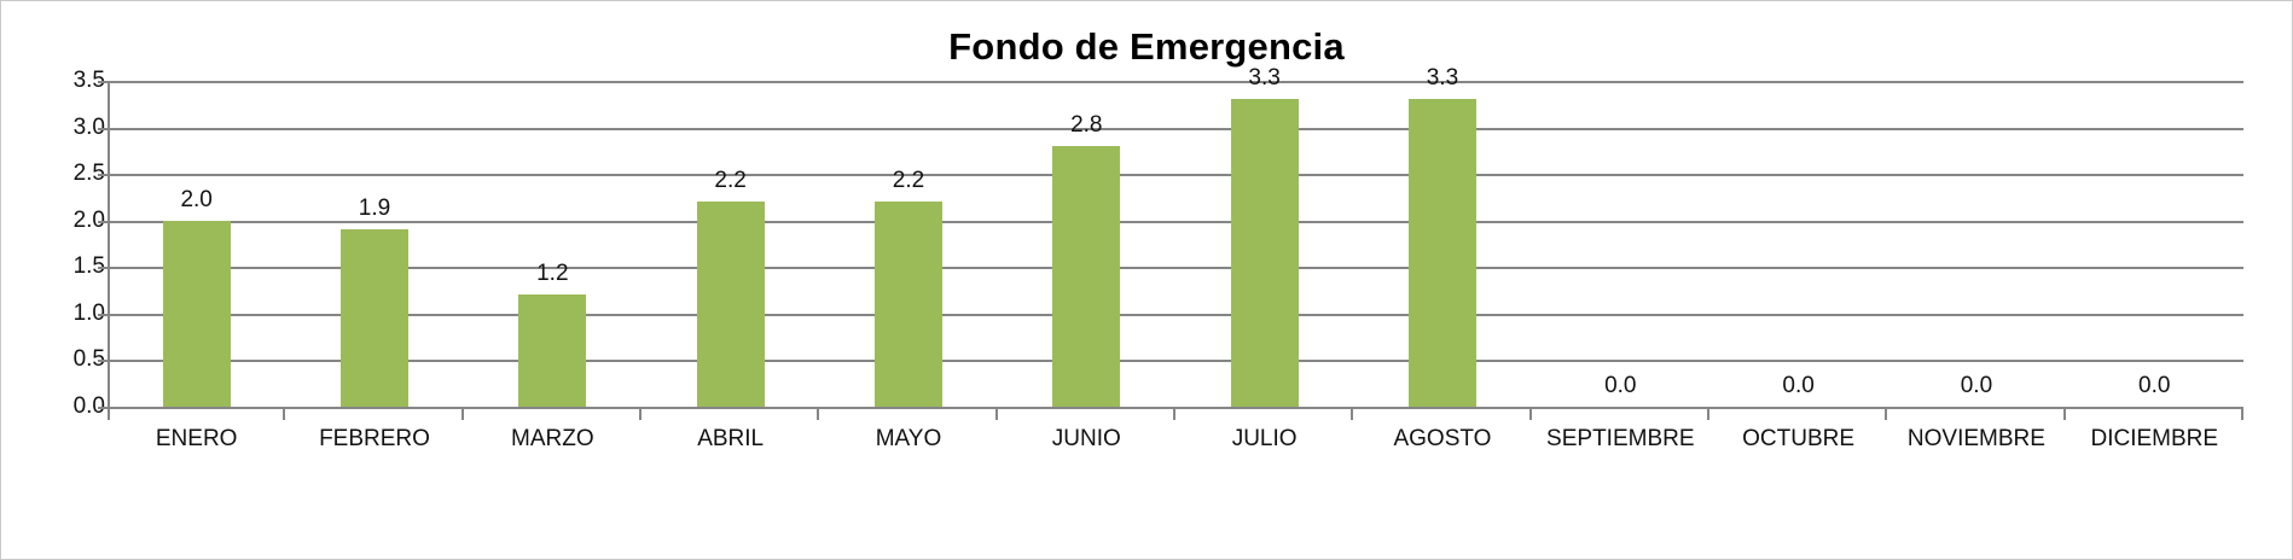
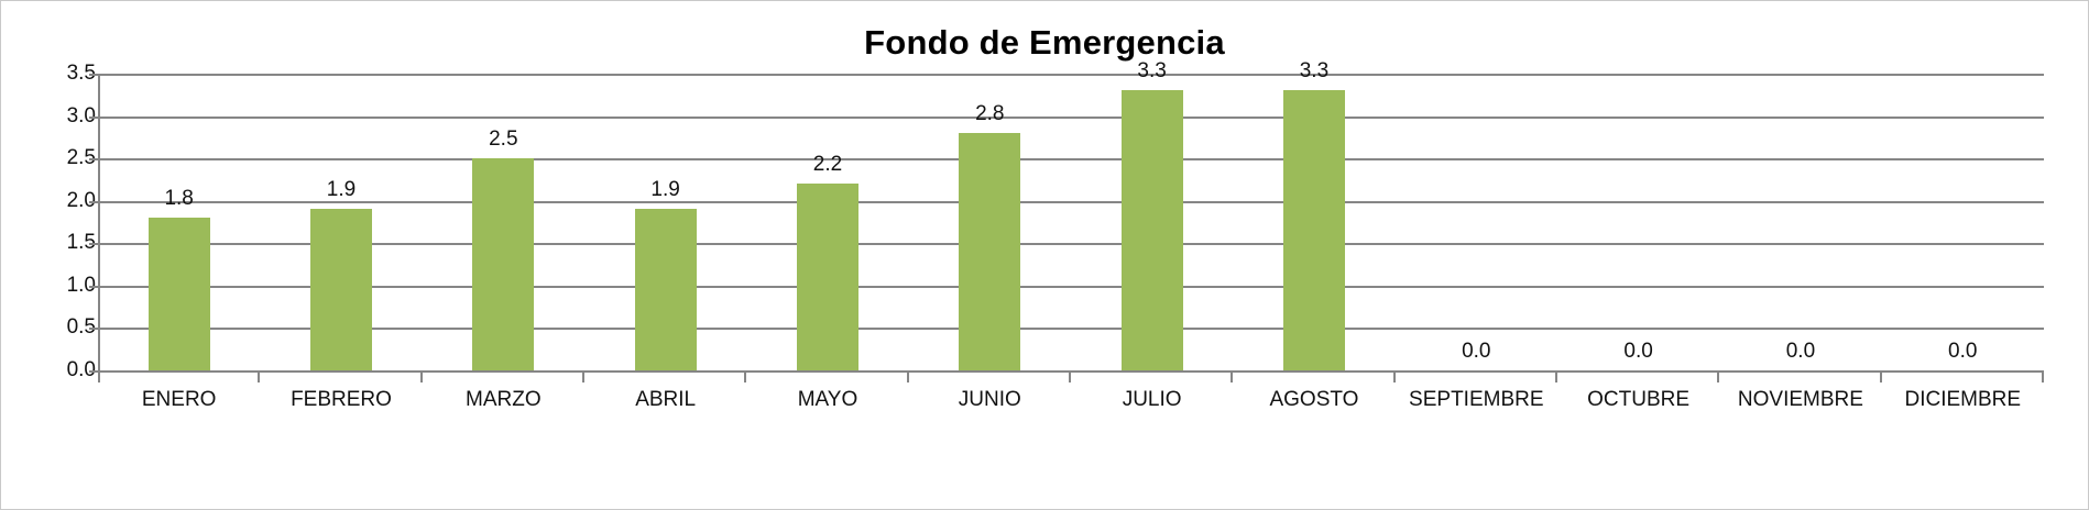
ENERO: 2.0 -> 1.8
MARZO: 1.2 -> 2.5
ABRIL: 2.2 -> 1.9
